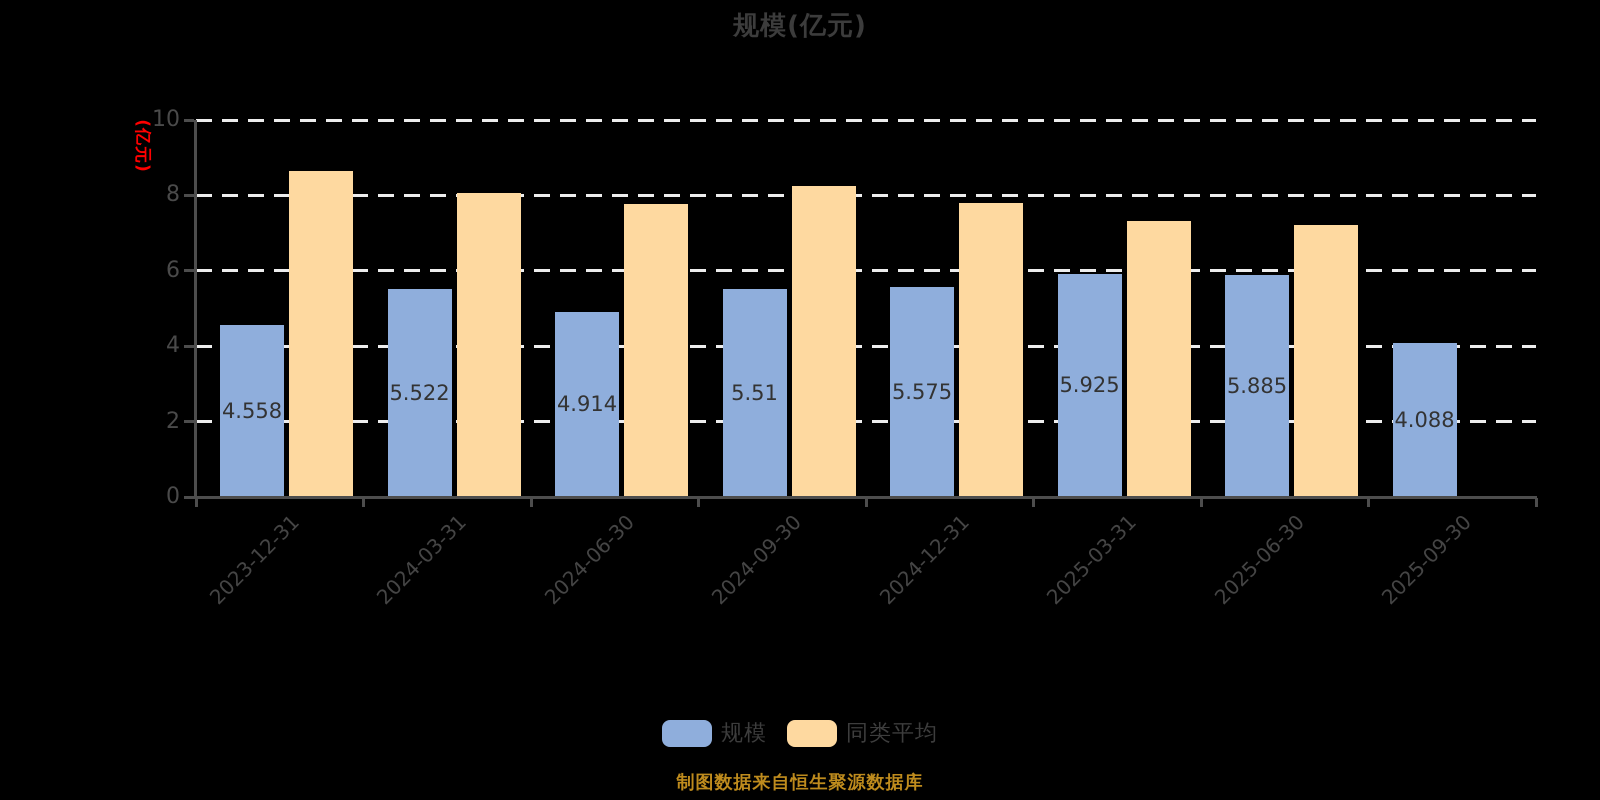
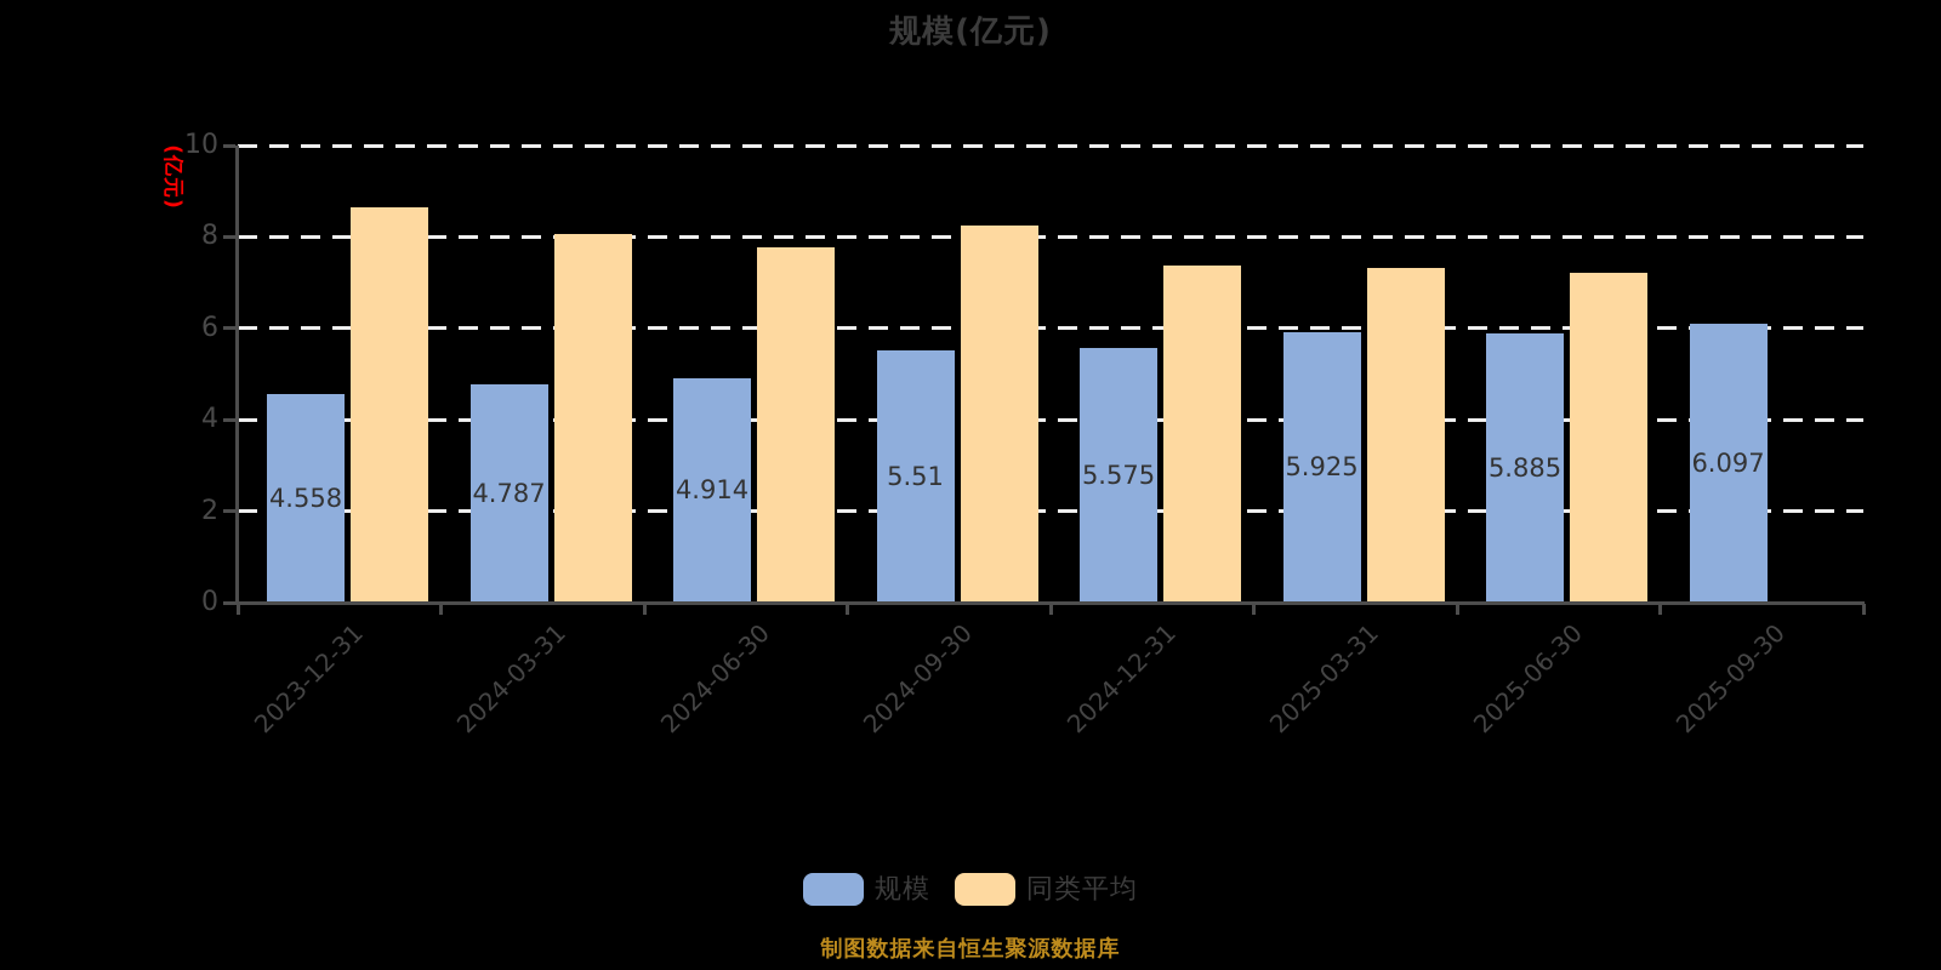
规模/2024-03-31: 5.522 -> 4.787
同类平均/2024-12-31: 7.8 -> 7.4
规模/2025-09-30: 4.088 -> 6.097
